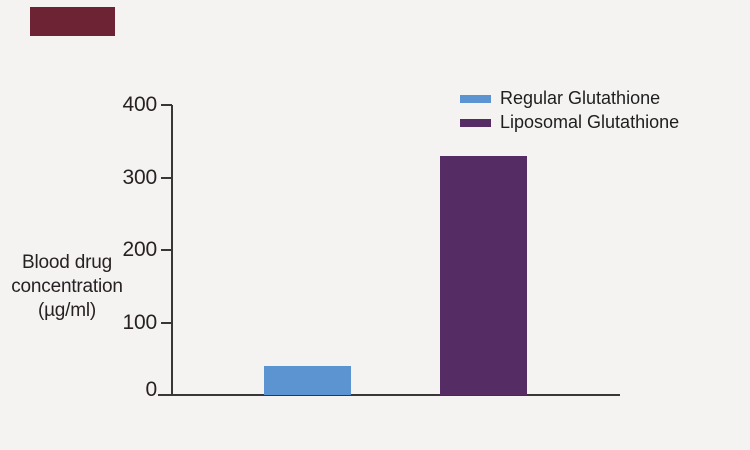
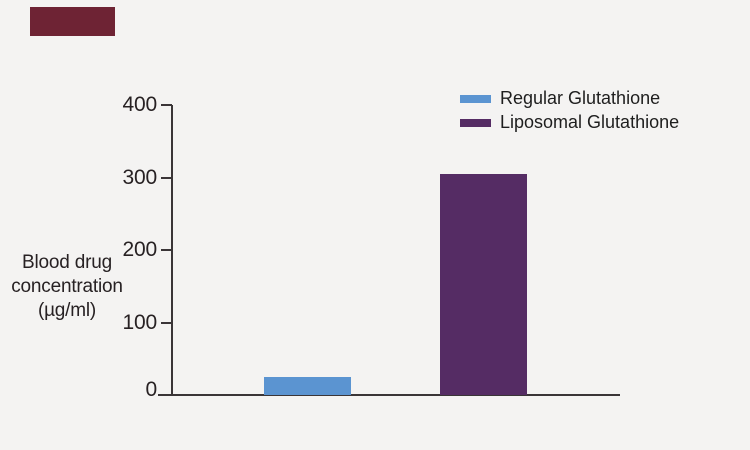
Regular Glutathione: 40 -> 20
Liposomal Glutathione: 330 -> 300
